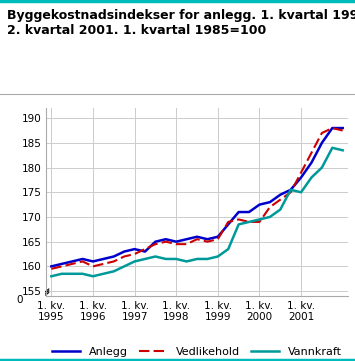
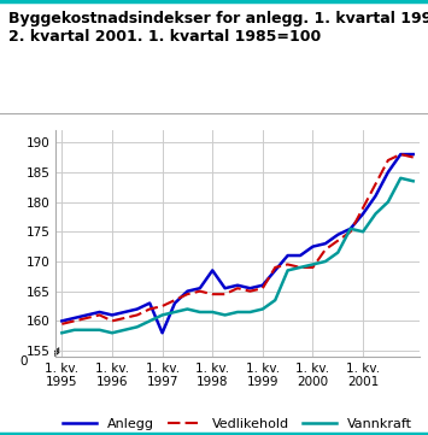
Anlegg/1. kv. 1997: 163.5 -> 158.0
Anlegg/1. kv. 1998: 165.0 -> 168.5
